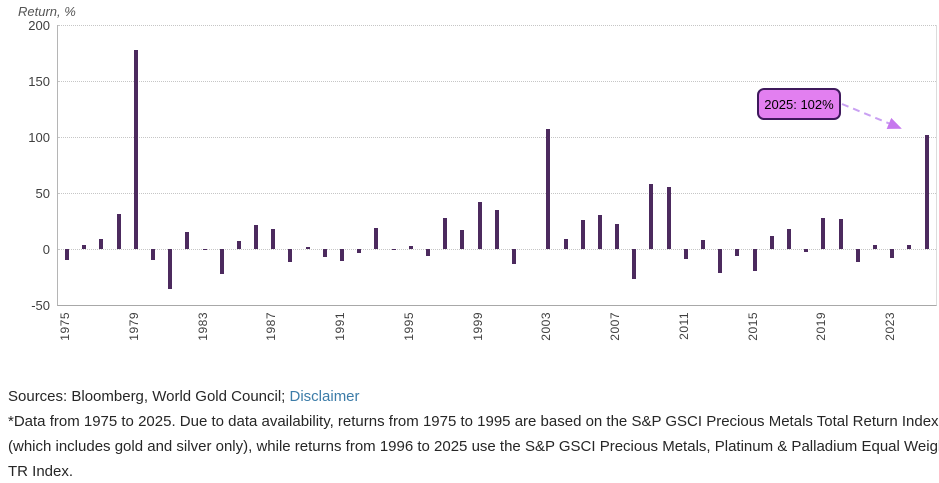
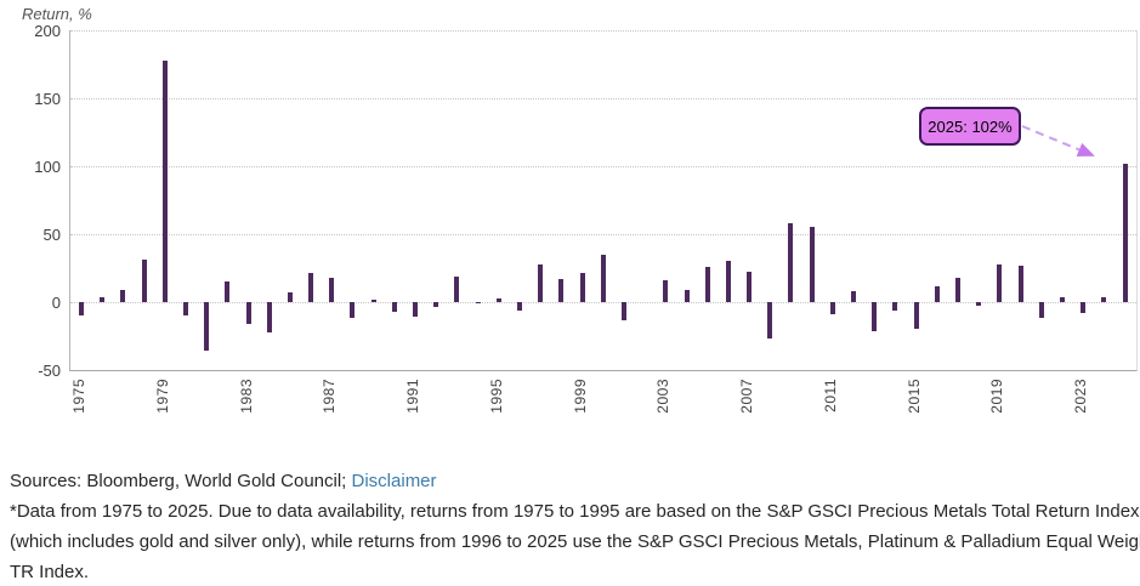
1983: -1 -> -16
1999: 42 -> 21
2003: 107 -> 16
